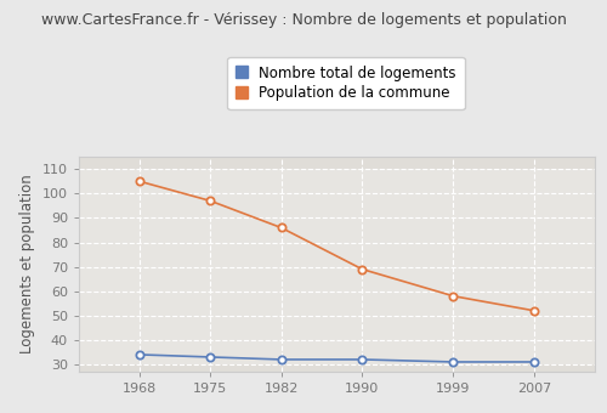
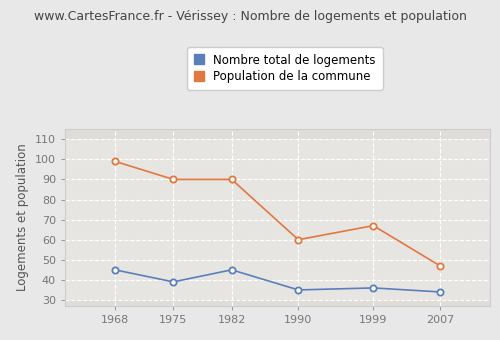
Nombre total de logements/1968: 34 -> 45
Population de la commune/1968: 105 -> 99
Nombre total de logements/1975: 33 -> 39
Population de la commune/1975: 97 -> 90
Nombre total de logements/1982: 32 -> 45
Population de la commune/1982: 86 -> 90
Nombre total de logements/1990: 32 -> 35
Population de la commune/1990: 69 -> 60
Nombre total de logements/1999: 31 -> 36
Population de la commune/1999: 58 -> 67
Nombre total de logements/2007: 31 -> 34
Population de la commune/2007: 52 -> 47
